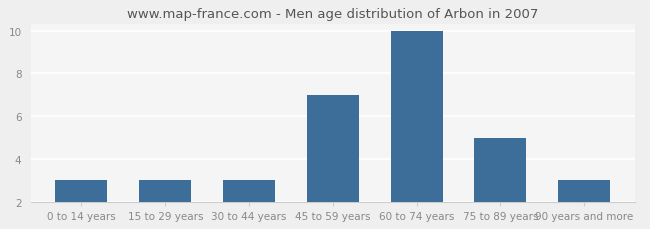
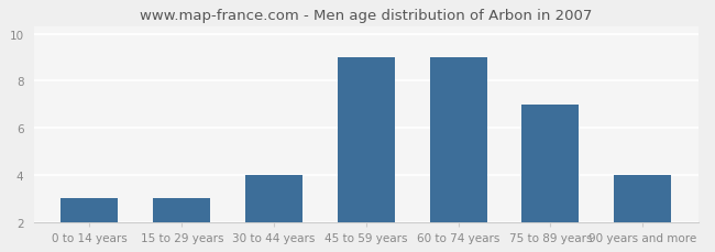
30 to 44 years: 3 -> 4
45 to 59 years: 7 -> 9
60 to 74 years: 10 -> 9
75 to 89 years: 5 -> 7
90 years and more: 3 -> 4
